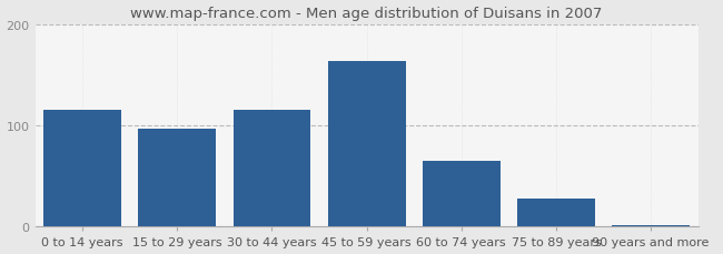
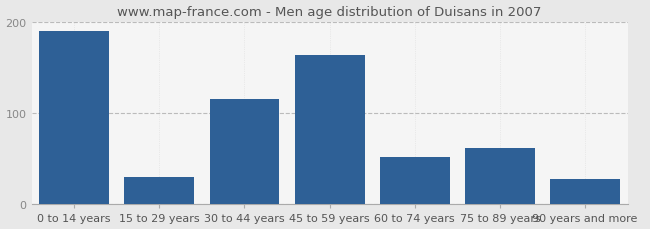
0 to 14 years: 115 -> 190
15 to 29 years: 97 -> 30
60 to 74 years: 65 -> 52
75 to 89 years: 28 -> 62
90 years and more: 2 -> 28
